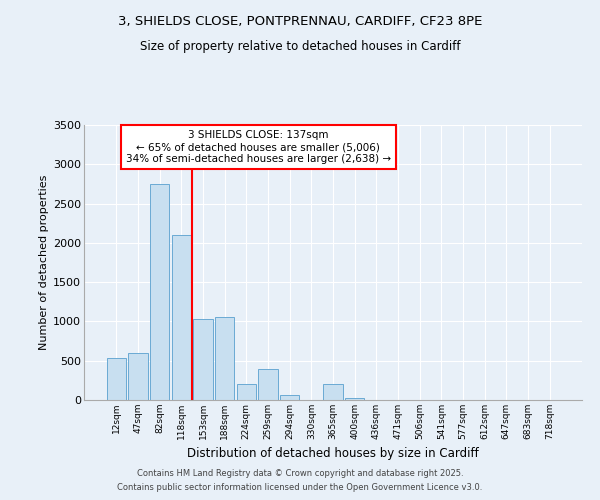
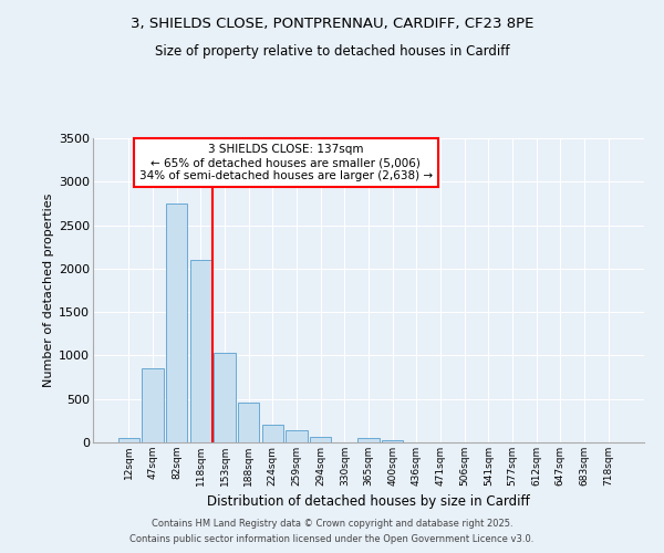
12sqm: 540 -> 50
47sqm: 600 -> 850
188sqm: 1060 -> 460
259sqm: 400 -> 140
365sqm: 200 -> 50
